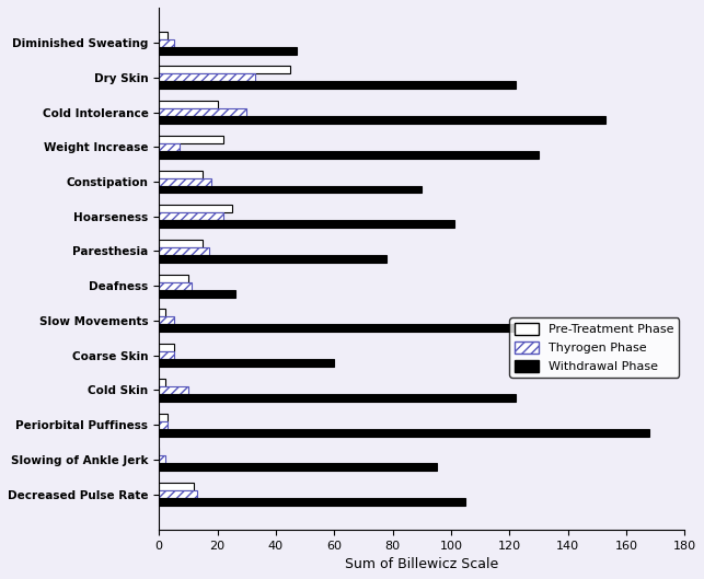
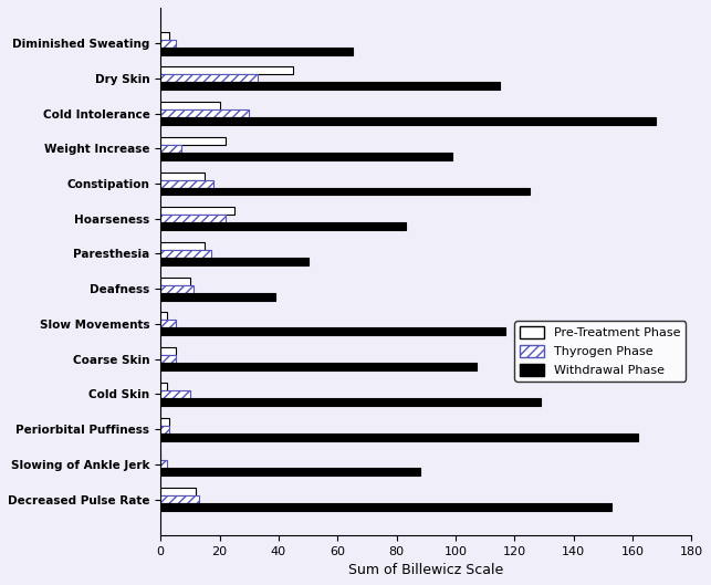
Withdrawal Phase/Diminished Sweating: 47 -> 65
Withdrawal Phase/Dry Skin: 122 -> 115
Withdrawal Phase/Cold Intolerance: 153 -> 168
Withdrawal Phase/Weight Increase: 130 -> 99
Withdrawal Phase/Constipation: 90 -> 125
Withdrawal Phase/Hoarseness: 101 -> 83
Withdrawal Phase/Paresthesia: 78 -> 50
Withdrawal Phase/Deafness: 26 -> 39
Withdrawal Phase/Slow Movements: 123 -> 117
Withdrawal Phase/Coarse Skin: 60 -> 107
Withdrawal Phase/Cold Skin: 122 -> 129
Withdrawal Phase/Periorbital Puffiness: 168 -> 162
Withdrawal Phase/Slowing of Ankle Jerk: 95 -> 88
Withdrawal Phase/Decreased Pulse Rate: 105 -> 153
